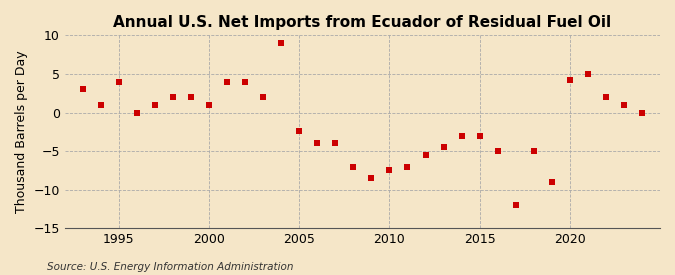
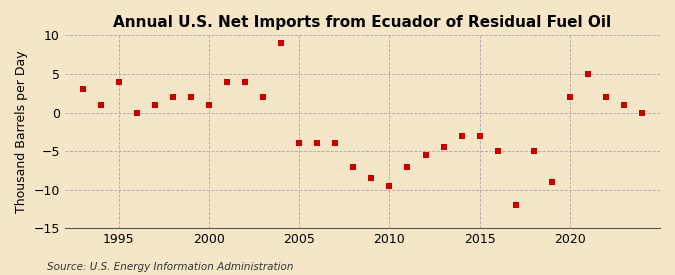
2005: -2.4 -> -4.0
2010: -7.4 -> -9.5
2020: 4.2 -> 2.0
